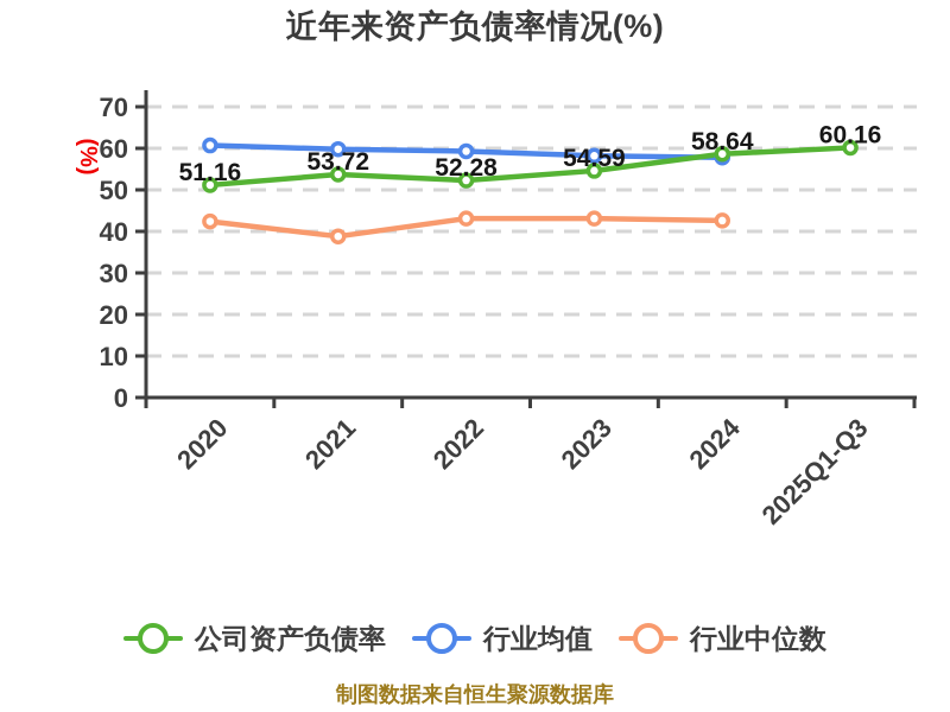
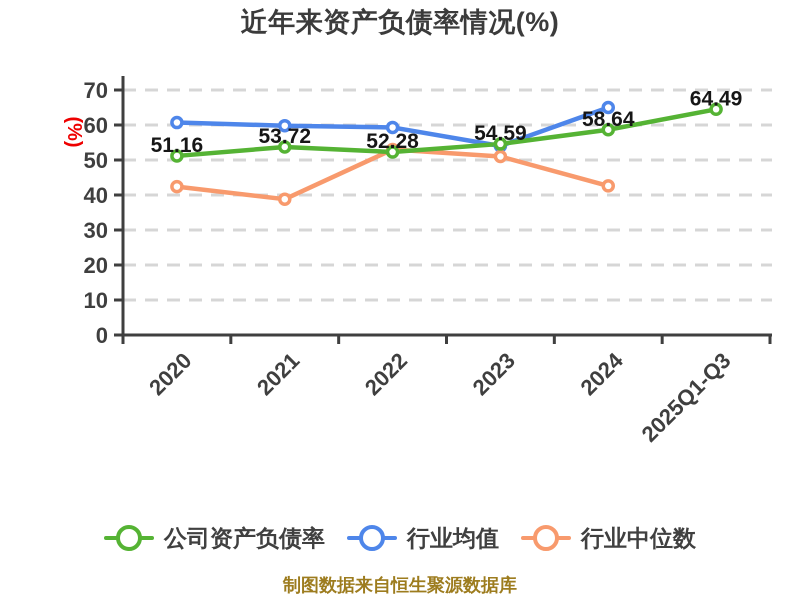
行业中位数/2022: 43 -> 53
行业均值/2023: 58 -> 54
行业中位数/2023: 43 -> 51
行业均值/2024: 58 -> 65
公司资产负债率/2025Q1-Q3: 60.16 -> 64.49
